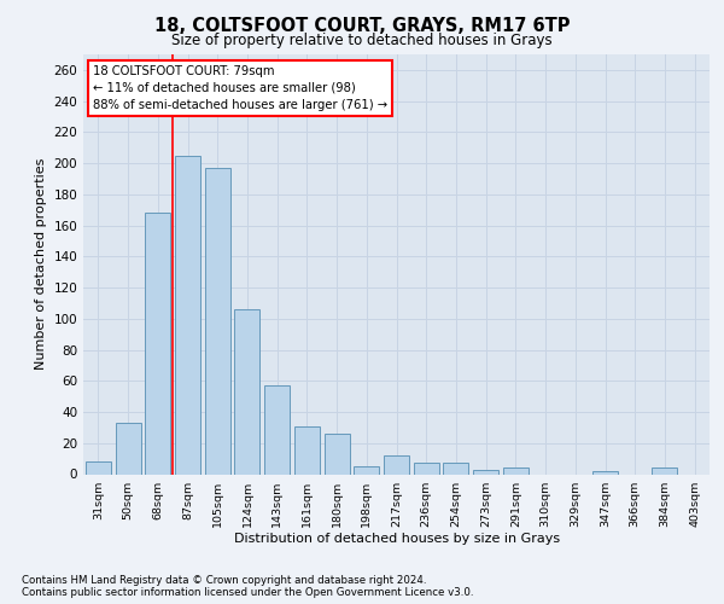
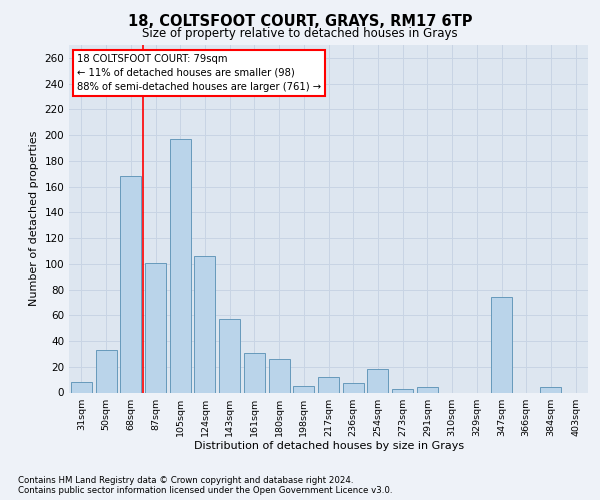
87sqm: 205 -> 101
254sqm: 7 -> 18
347sqm: 2 -> 74
